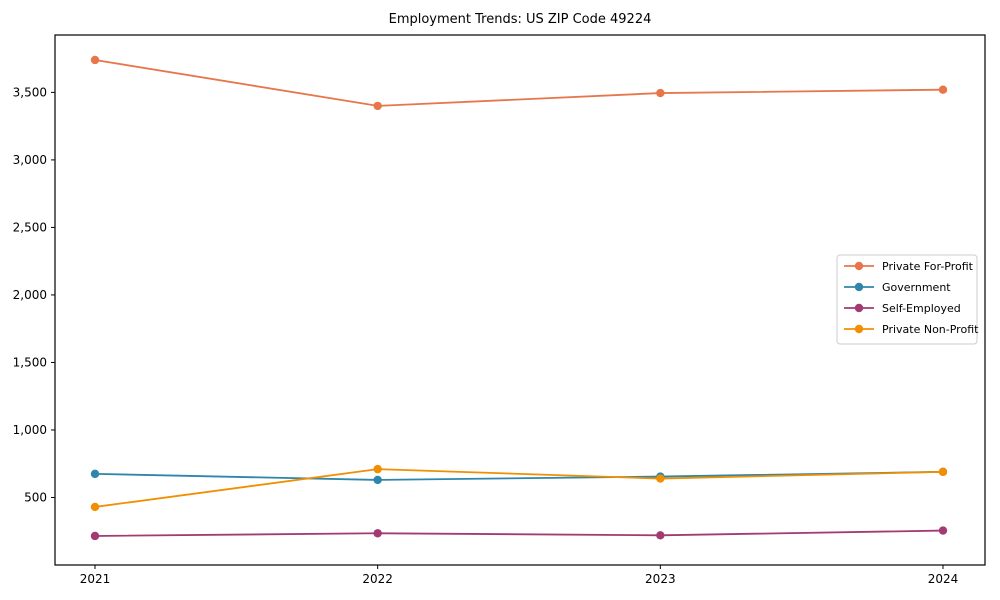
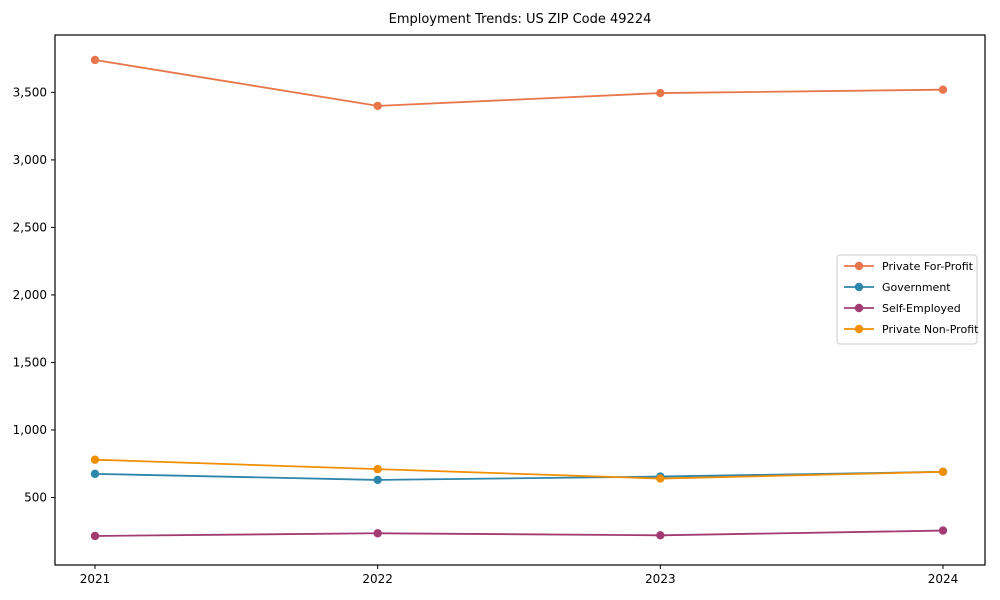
Private Non-Profit/2021: 430 -> 780
